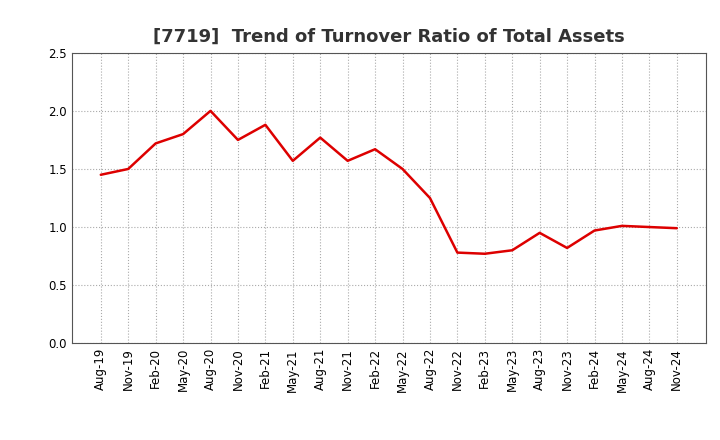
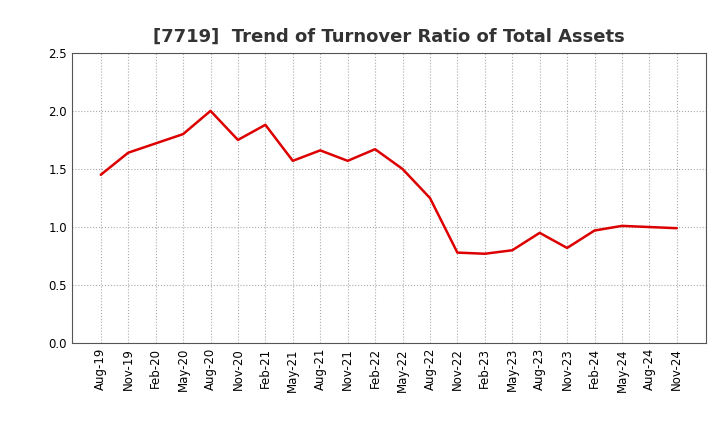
Nov-19: 1.50 -> 1.64
Aug-21: 1.77 -> 1.66
